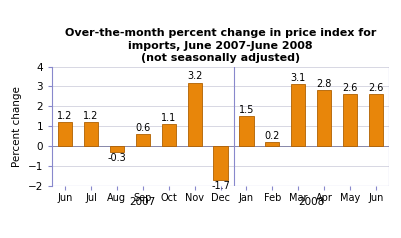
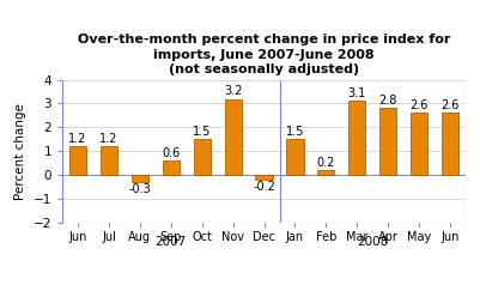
Oct: 1.1 -> 1.5
Dec: -1.7 -> -0.2
